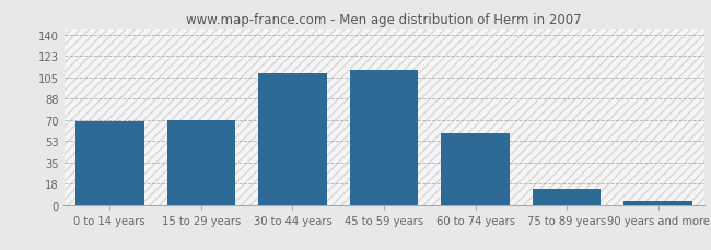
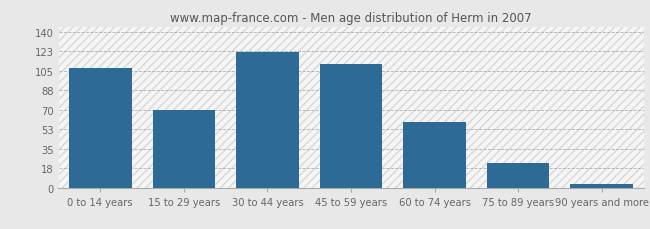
0 to 14 years: 69 -> 108
30 to 44 years: 109 -> 122
75 to 89 years: 13 -> 22
